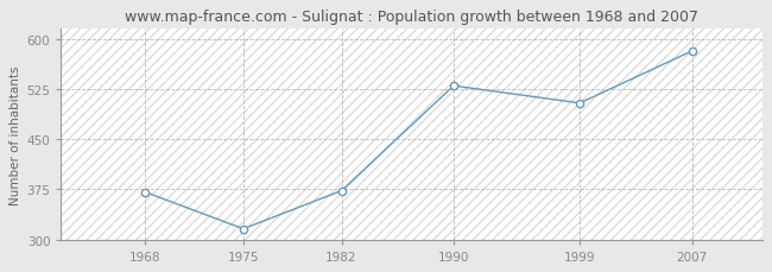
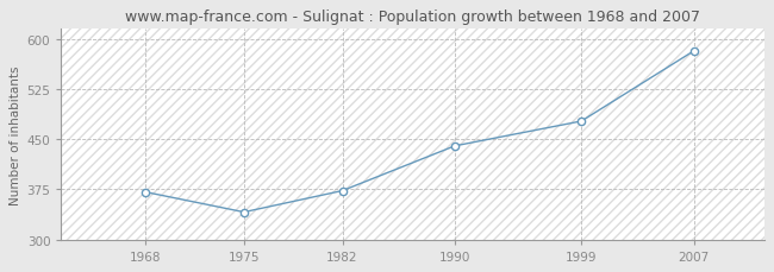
1975: 316 -> 341
1990: 530 -> 440
1999: 504 -> 477
